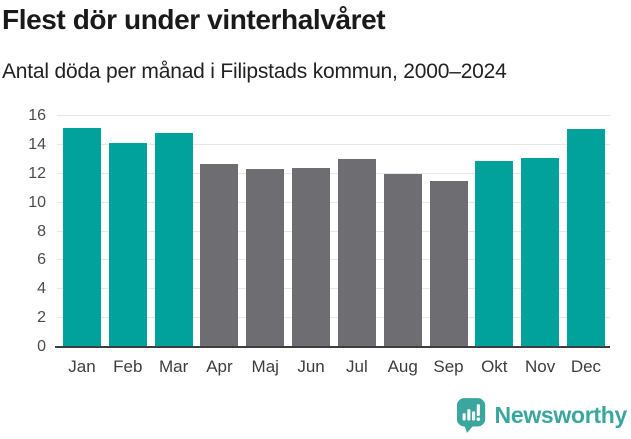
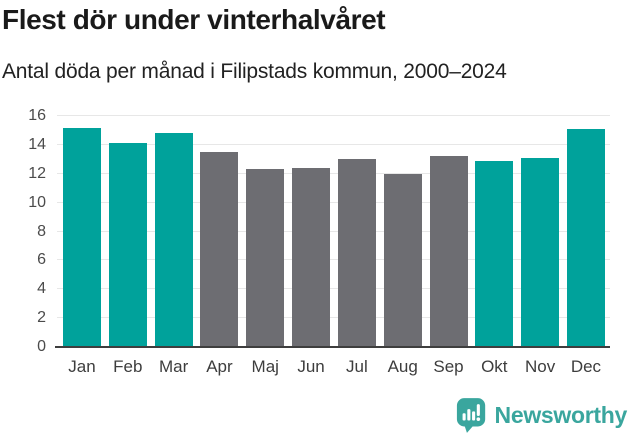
Apr: 12.7 -> 13.5
Sep: 11.5 -> 13.2
